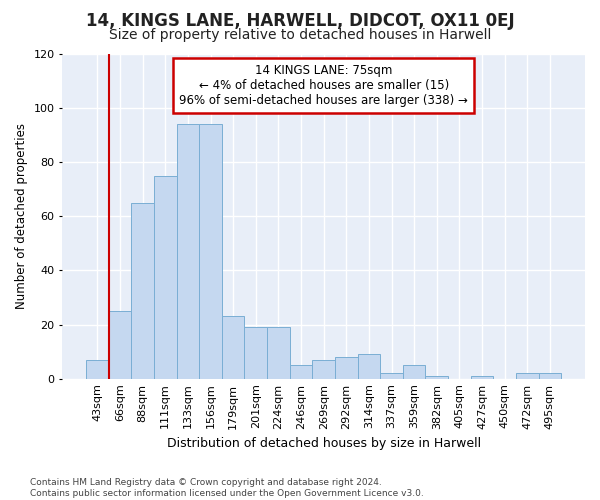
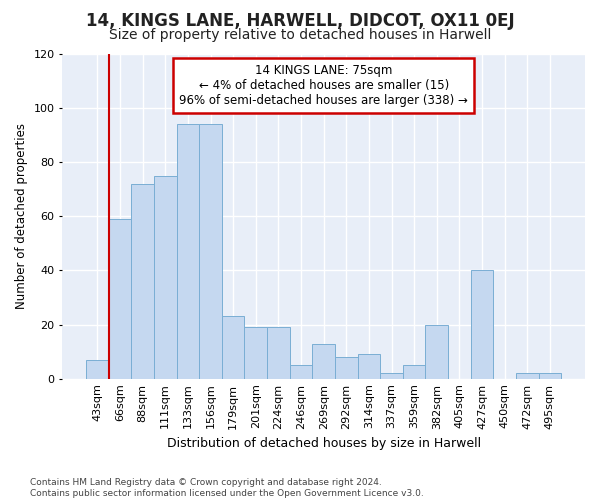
66sqm: 25 -> 59
88sqm: 65 -> 72
269sqm: 7 -> 13
382sqm: 1 -> 20
427sqm: 1 -> 40
